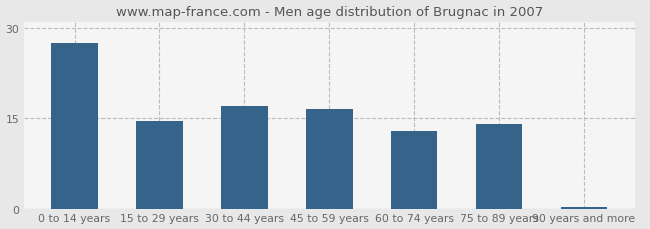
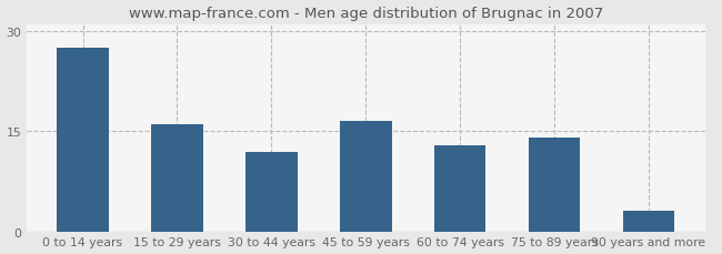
15 to 29 years: 14.5 -> 16.0
30 to 44 years: 17.0 -> 12.0
90 years and more: 0.3 -> 3.2
